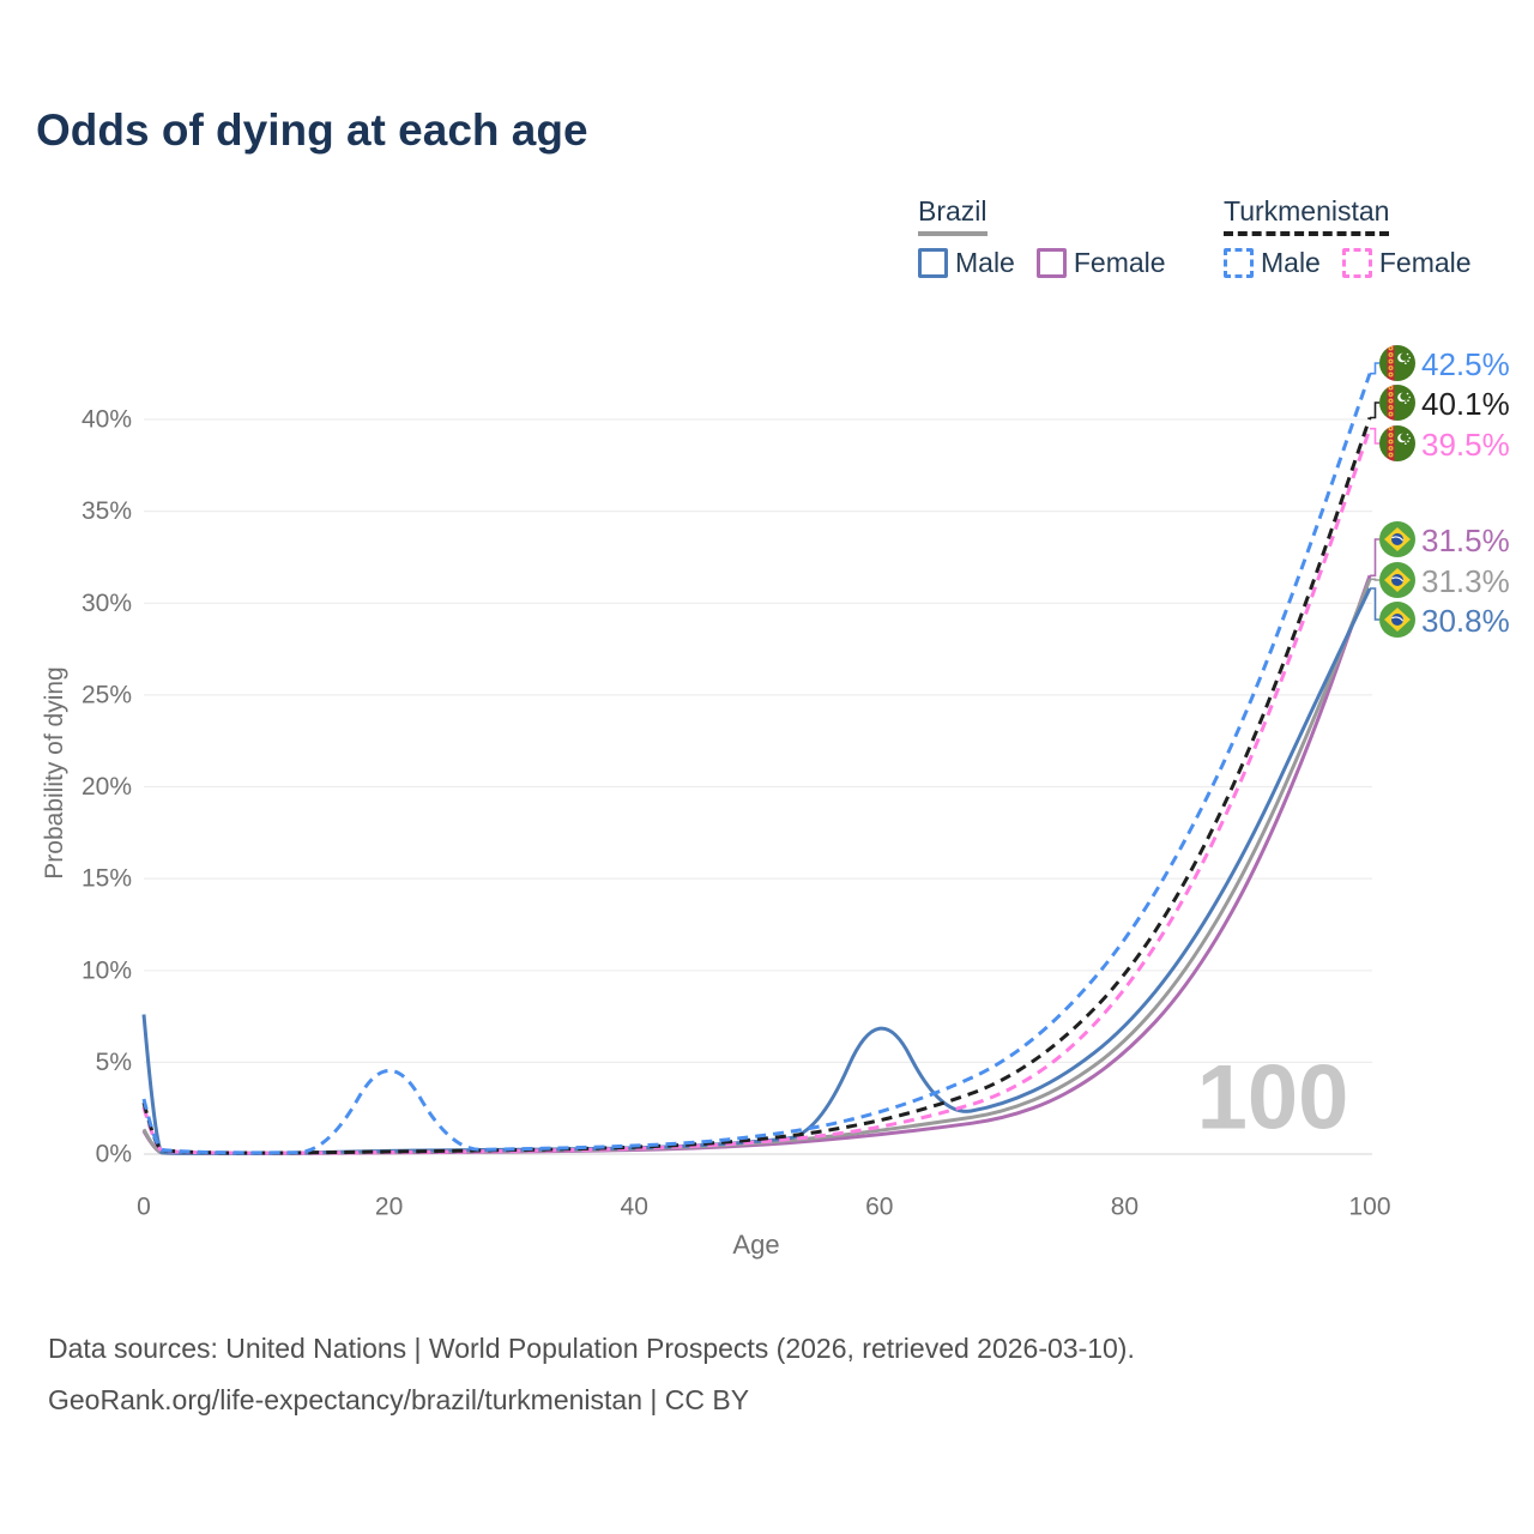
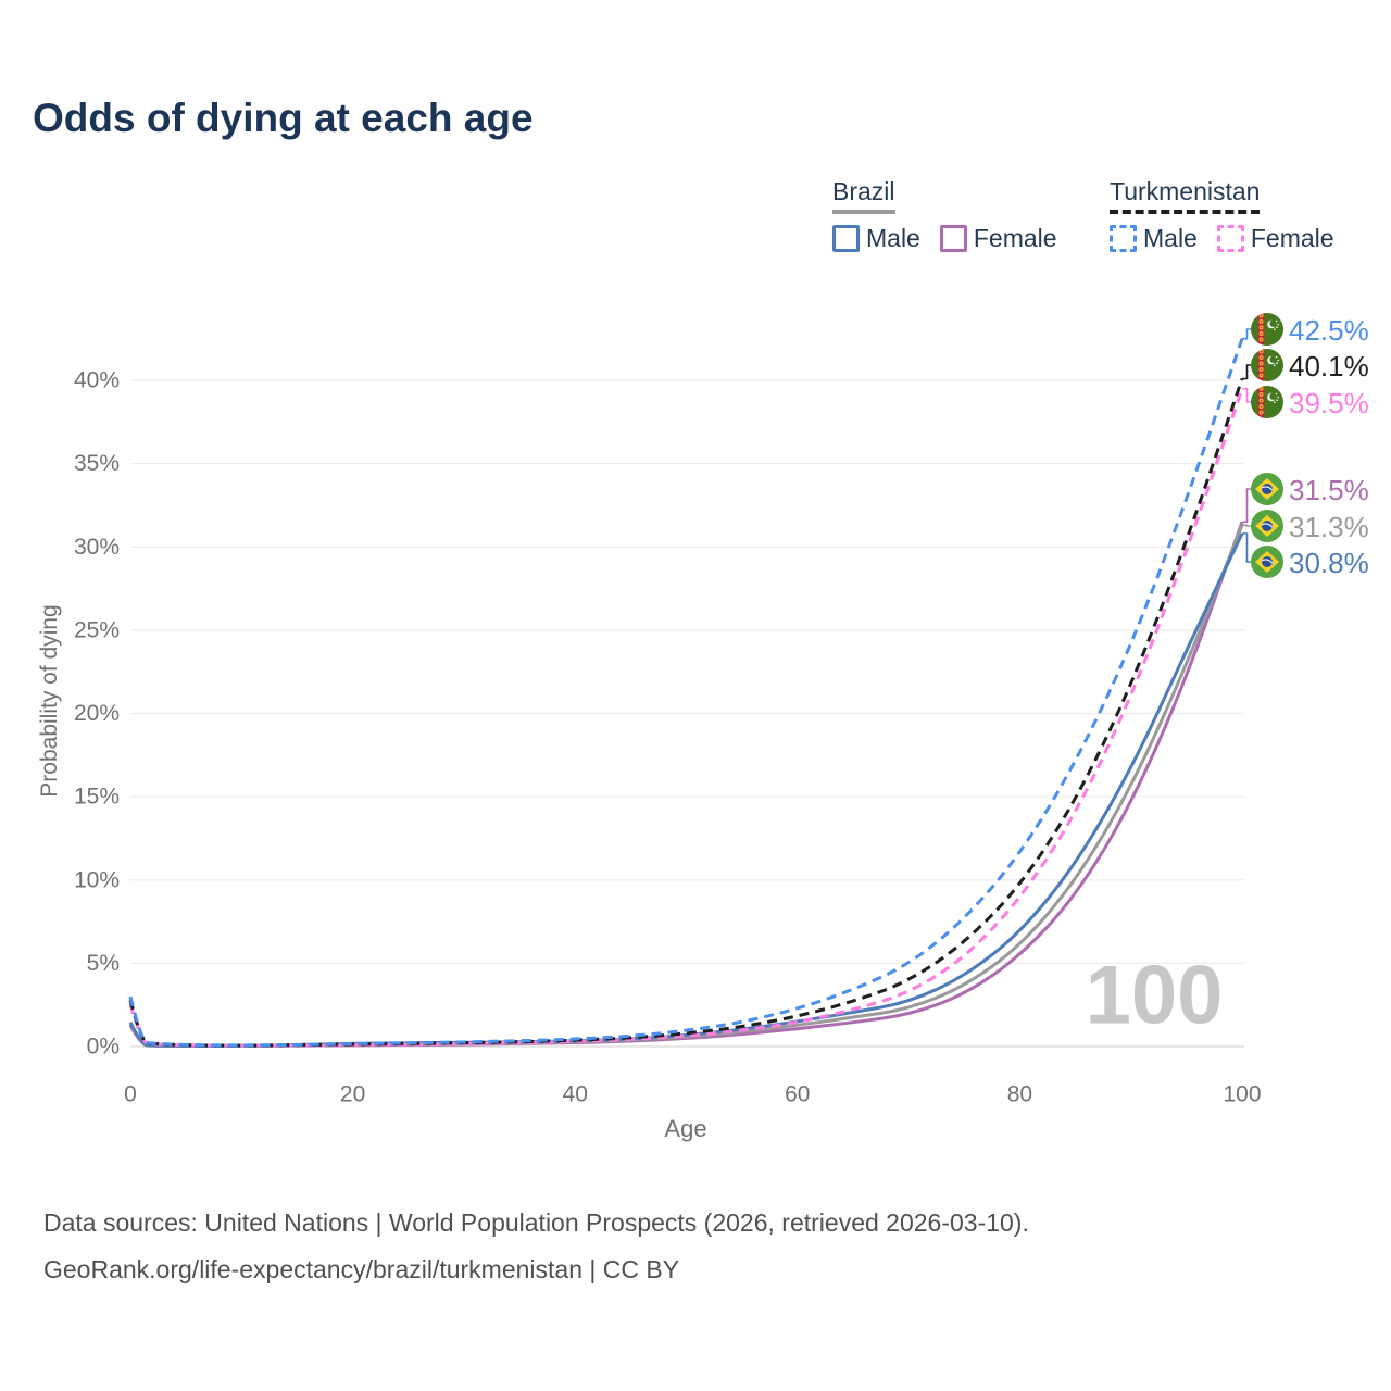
Brazil Male/0: 7.6% -> 1.4%
Turkmenistan Male/20: 6.0% -> 0.2%
Brazil Male/60: 8.6% -> 1.5%
